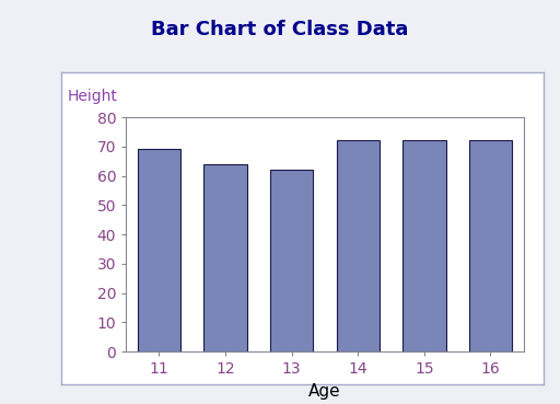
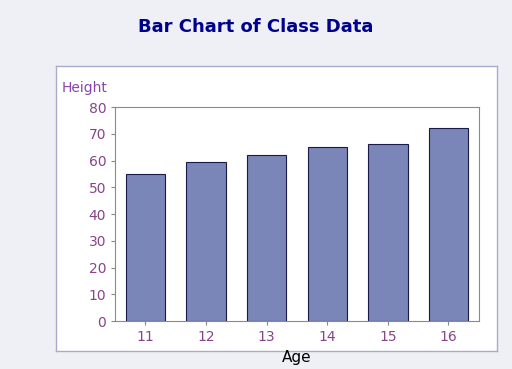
11: 69.0 -> 55.0
12: 64.0 -> 59.5
14: 72.0 -> 65.0
15: 72.0 -> 66.0
